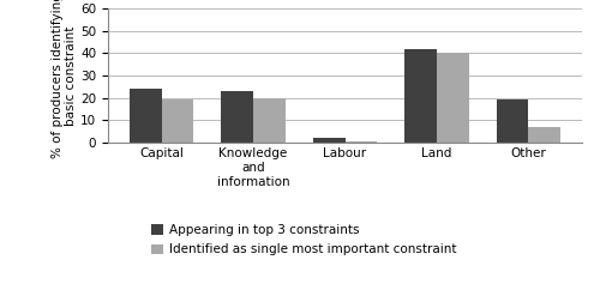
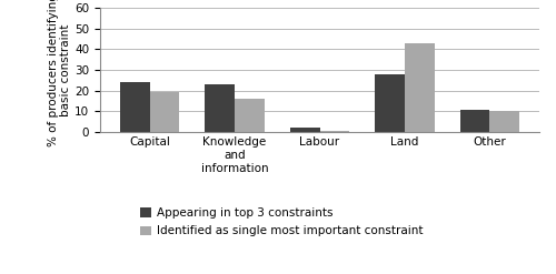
Identified as single most important constraint/Knowledge and information: 20 -> 16
Appearing in top 3 constraints/Land: 42 -> 28
Identified as single most important constraint/Land: 40 -> 43
Appearing in top 3 constraints/Other: 19 -> 10
Identified as single most important constraint/Other: 7 -> 10
